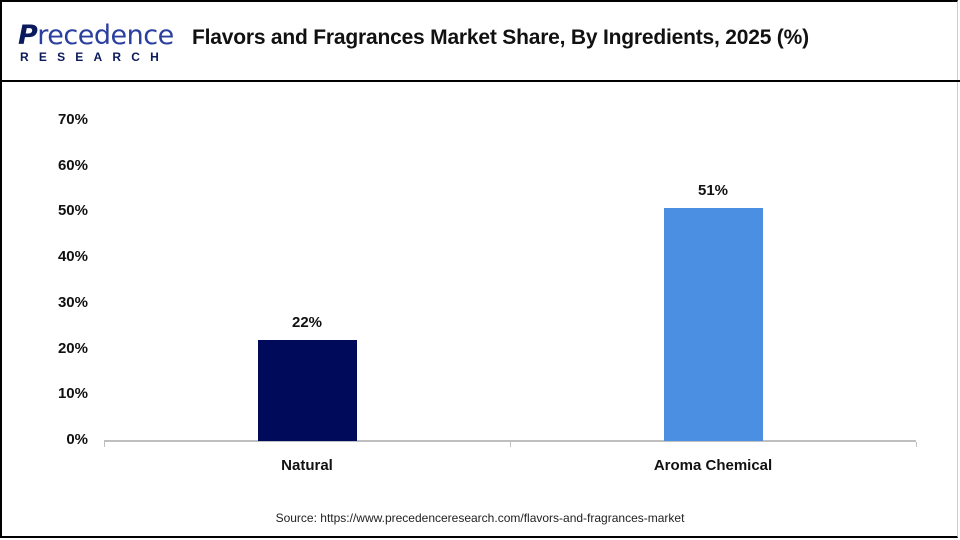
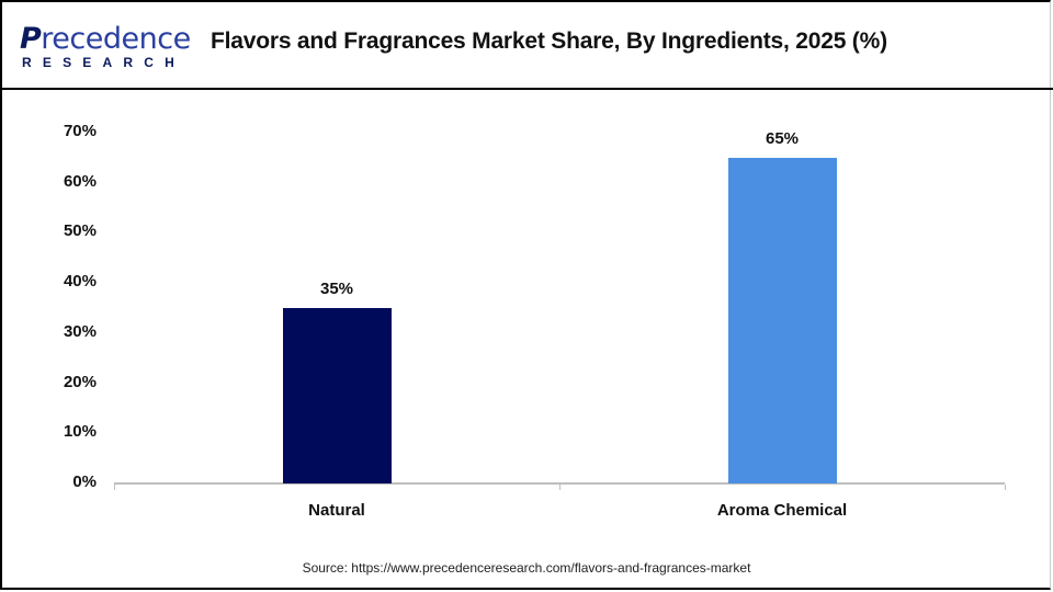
Natural: 22% -> 35%
Aroma Chemical: 51% -> 65%
